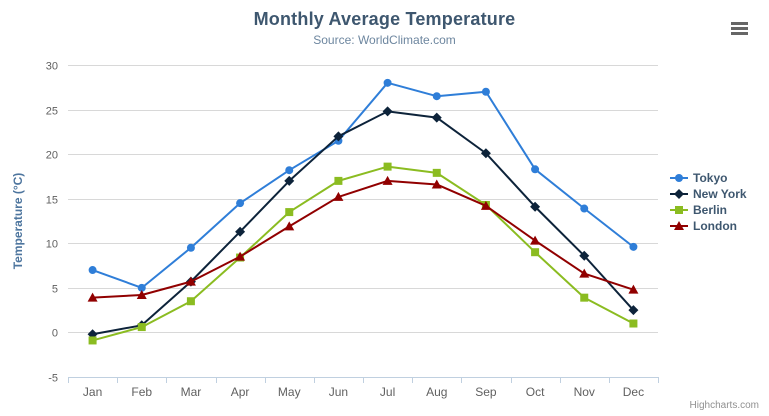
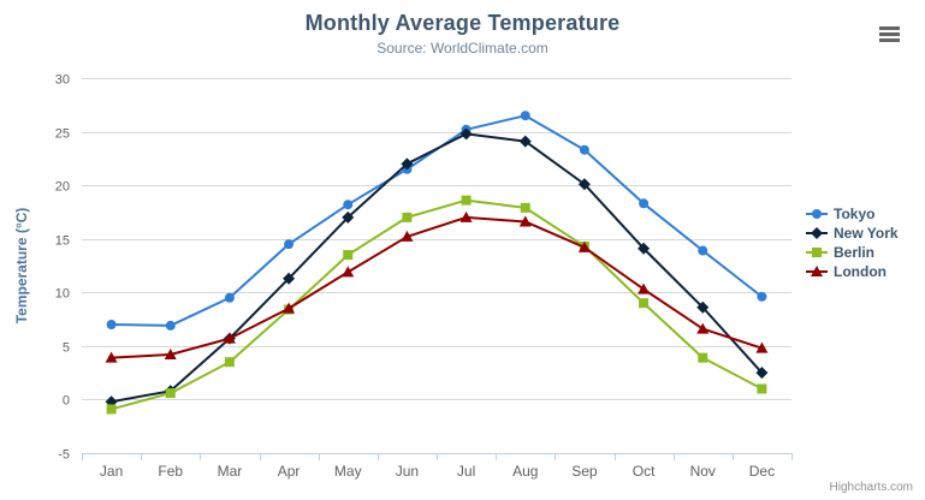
Tokyo/Feb: 5 -> 7
Tokyo/Jul: 28 -> 25
Tokyo/Sep: 27 -> 23
